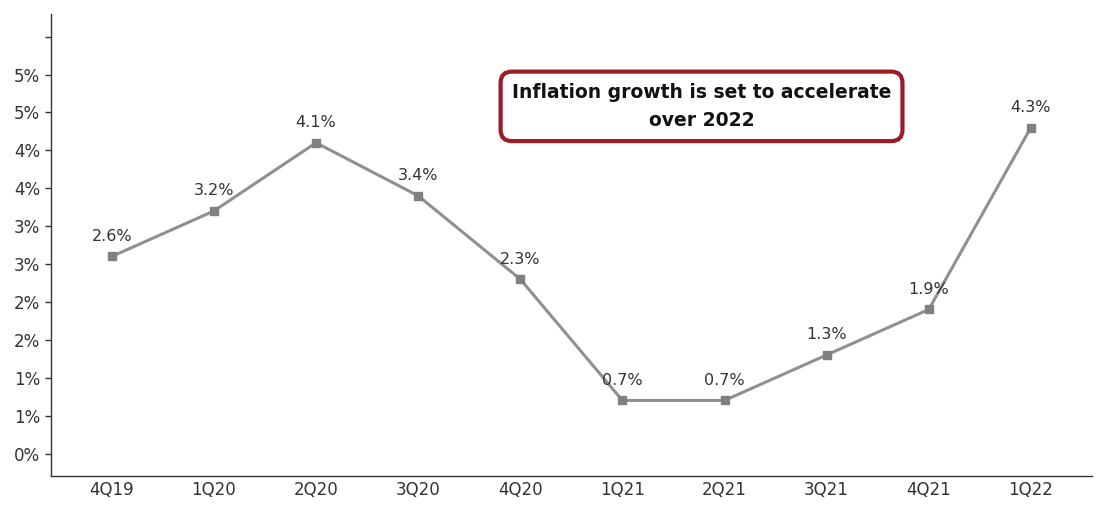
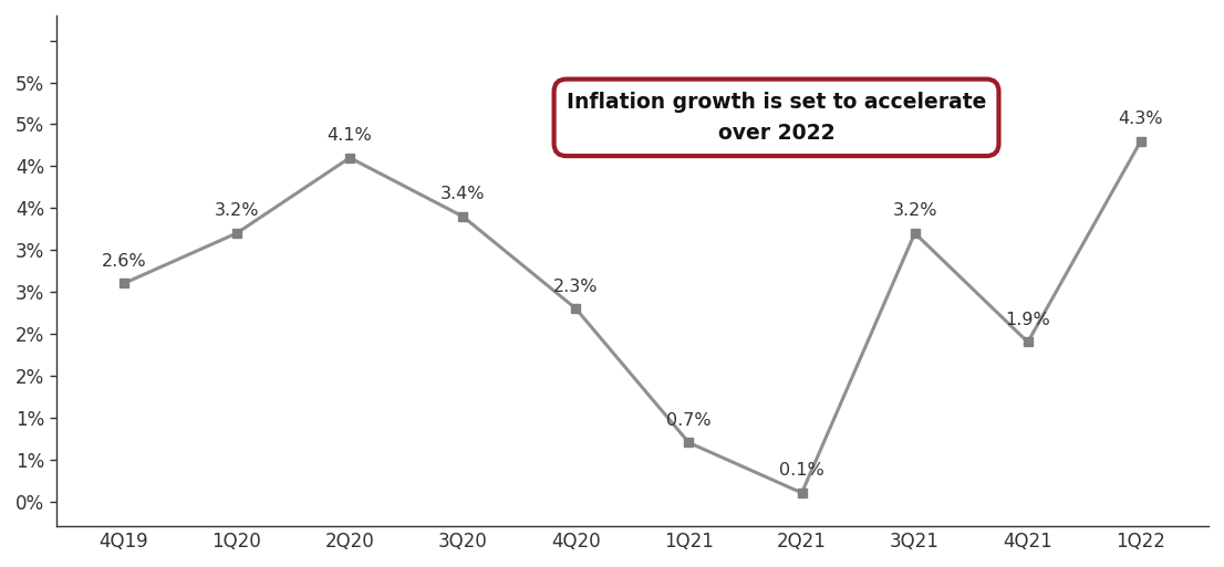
2Q21: 0.7% -> 0.1%
3Q21: 1.3% -> 3.2%
